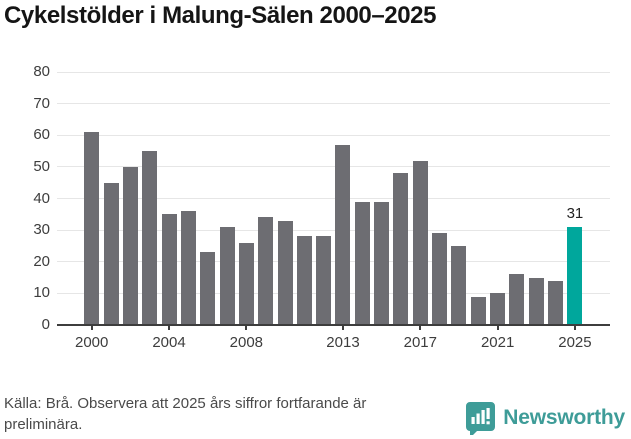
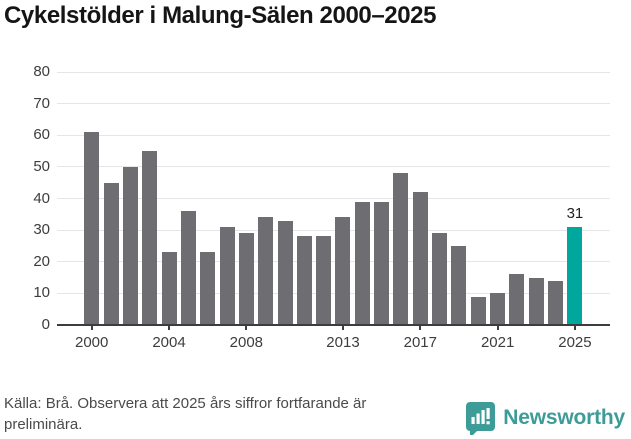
2004: 35 -> 23
2008: 26 -> 29
2013: 57 -> 34
2017: 52 -> 42
